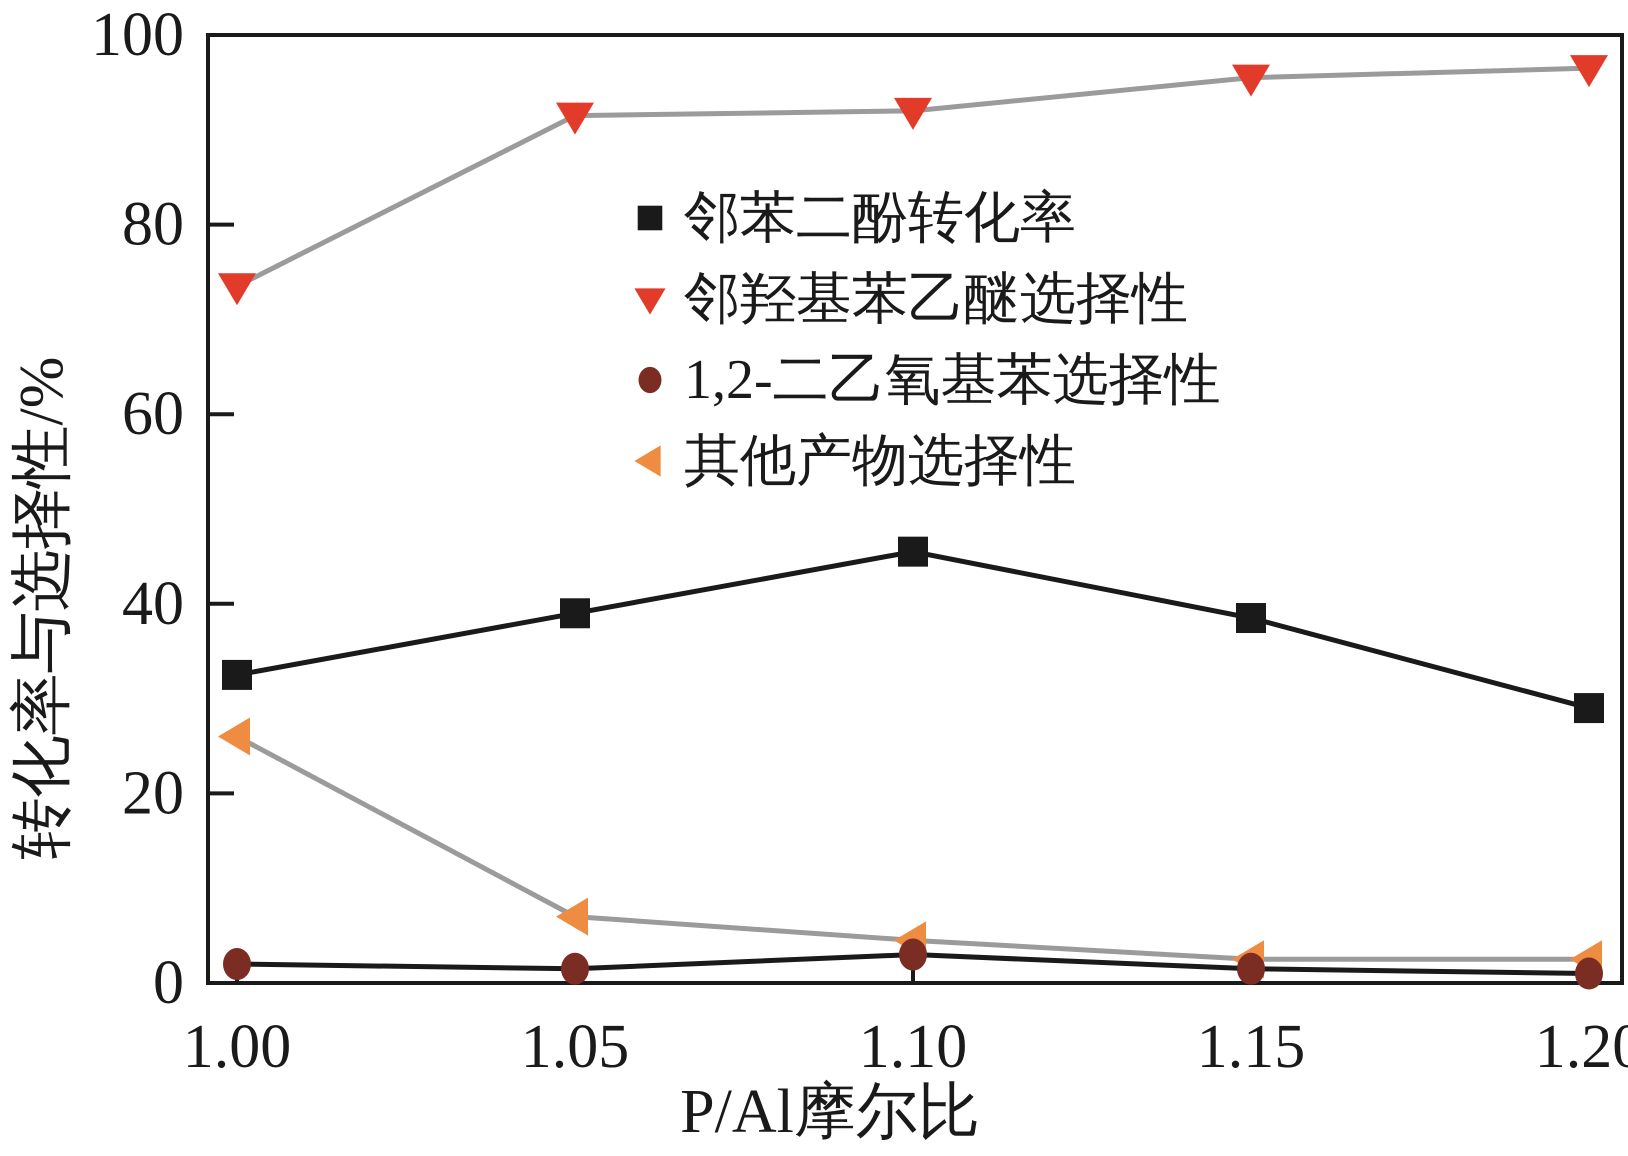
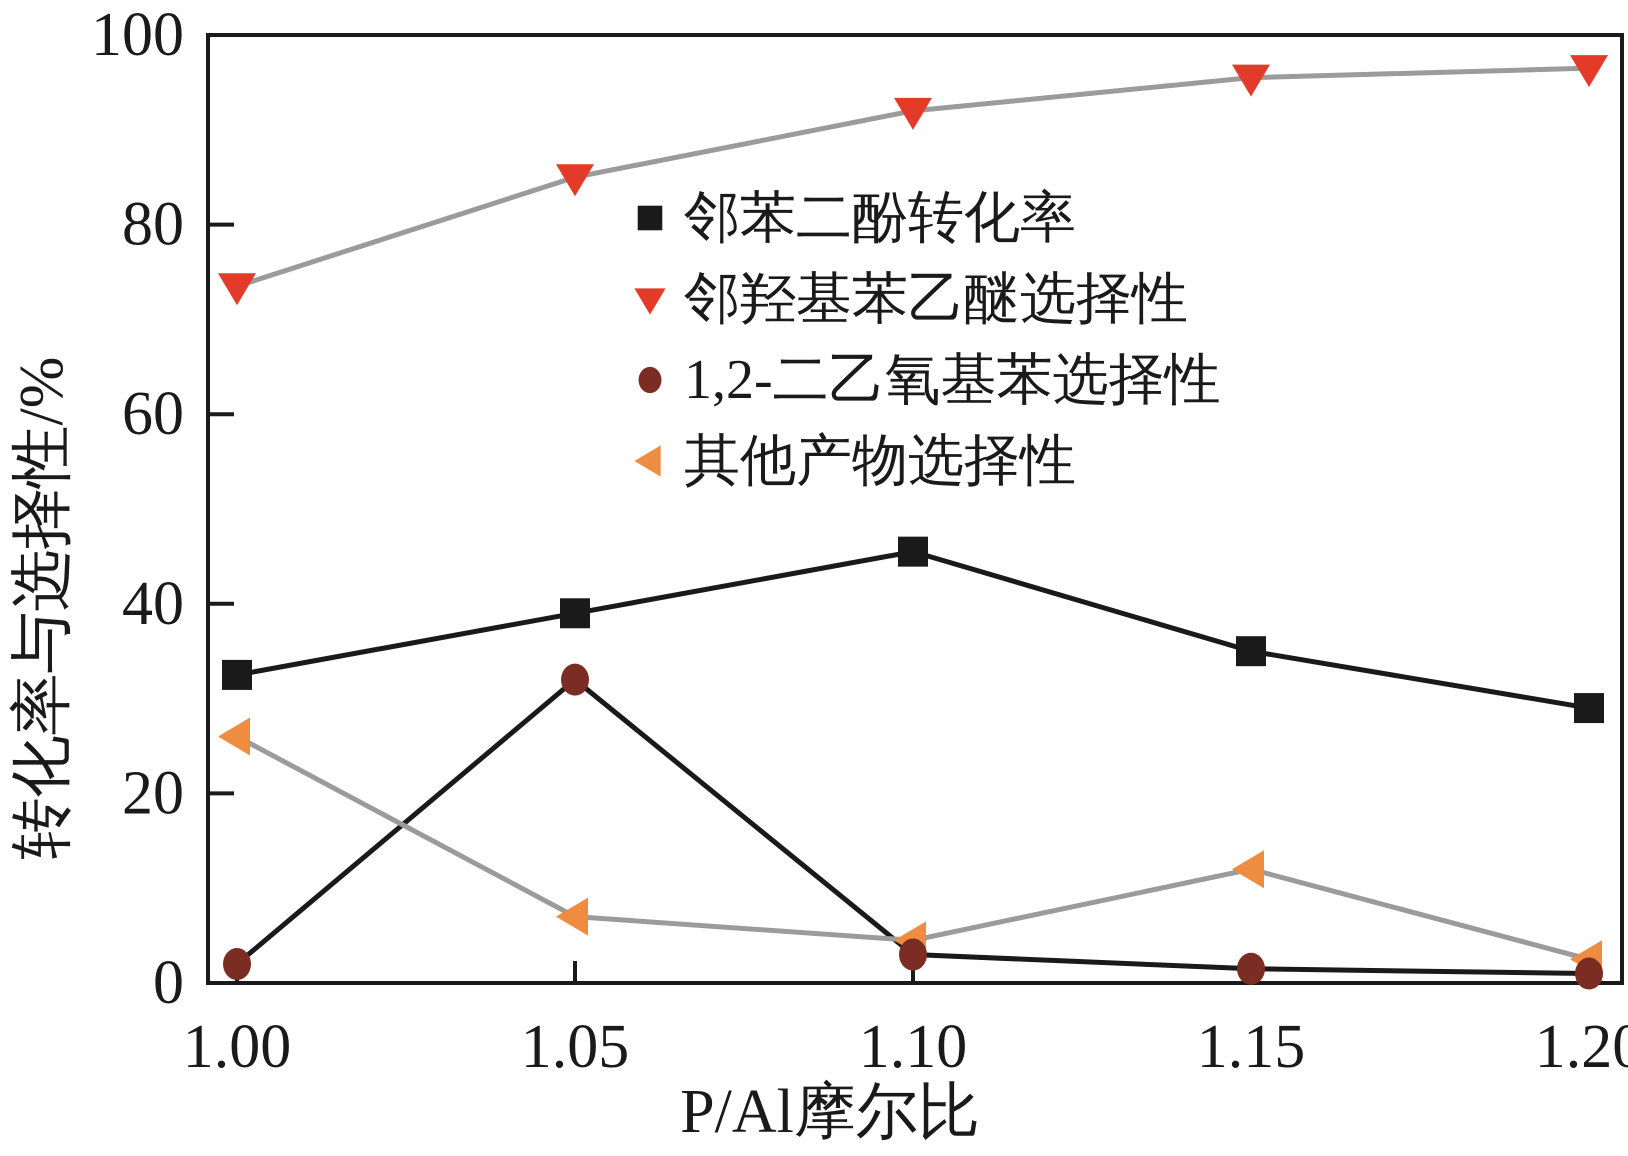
邻羟基苯乙醚选择性/1.05: 92 -> 85
1,2-二乙氧基苯选择性/1.05: 2 -> 32
邻苯二酚转化率/1.15: 38 -> 35
其他产物选择性/1.15: 2 -> 12
